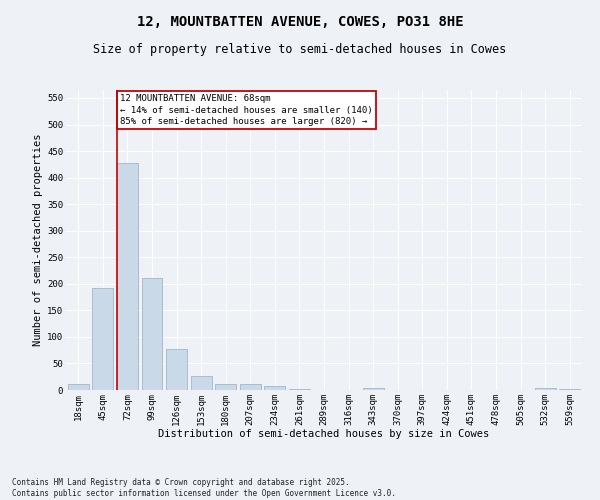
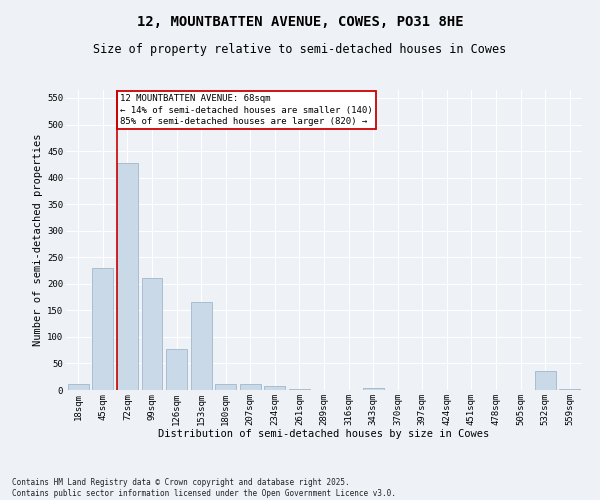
45sqm: 193 -> 230
153sqm: 26 -> 166
532sqm: 3 -> 36
